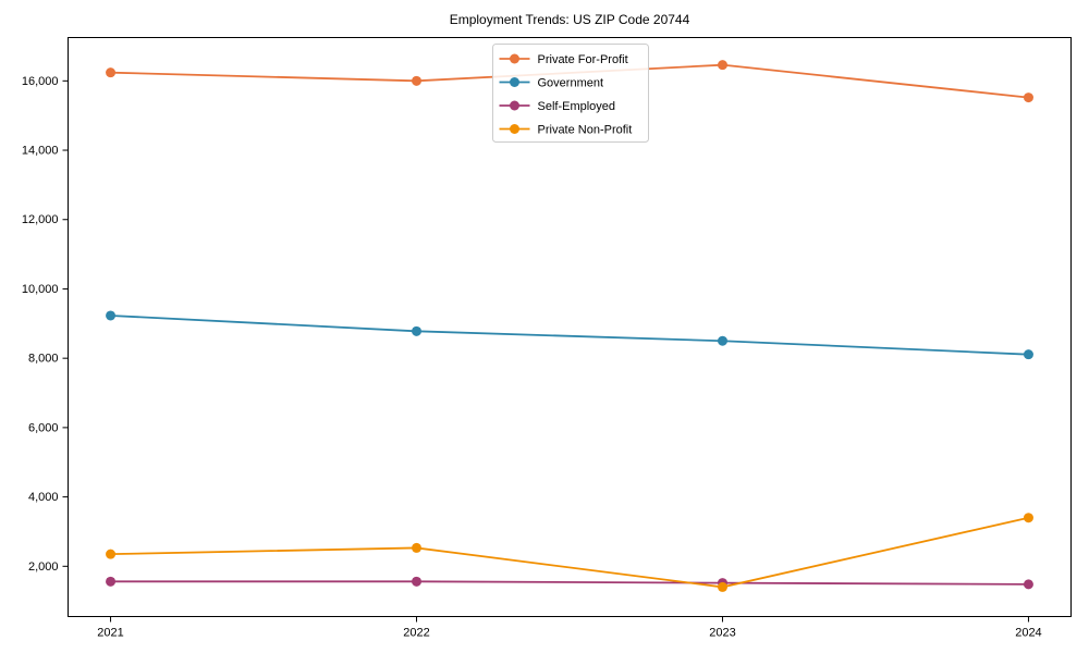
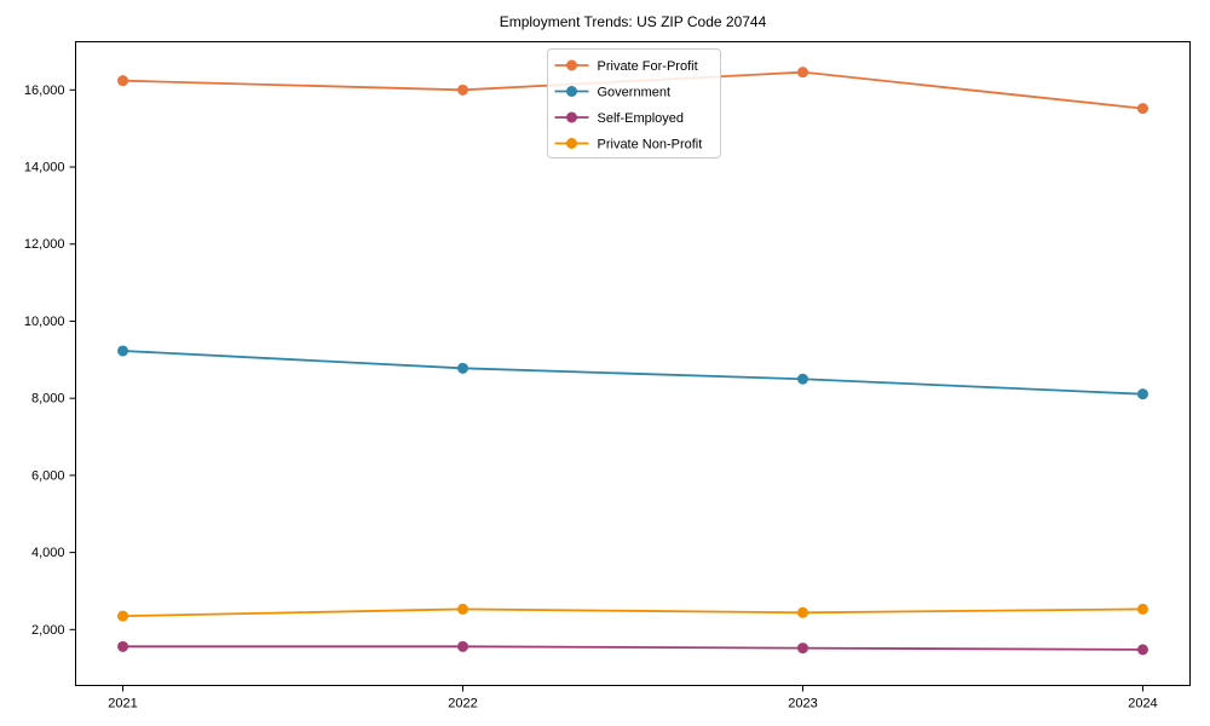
Private Non-Profit/2023: 1400 -> 2400
Private Non-Profit/2024: 3400 -> 2500
